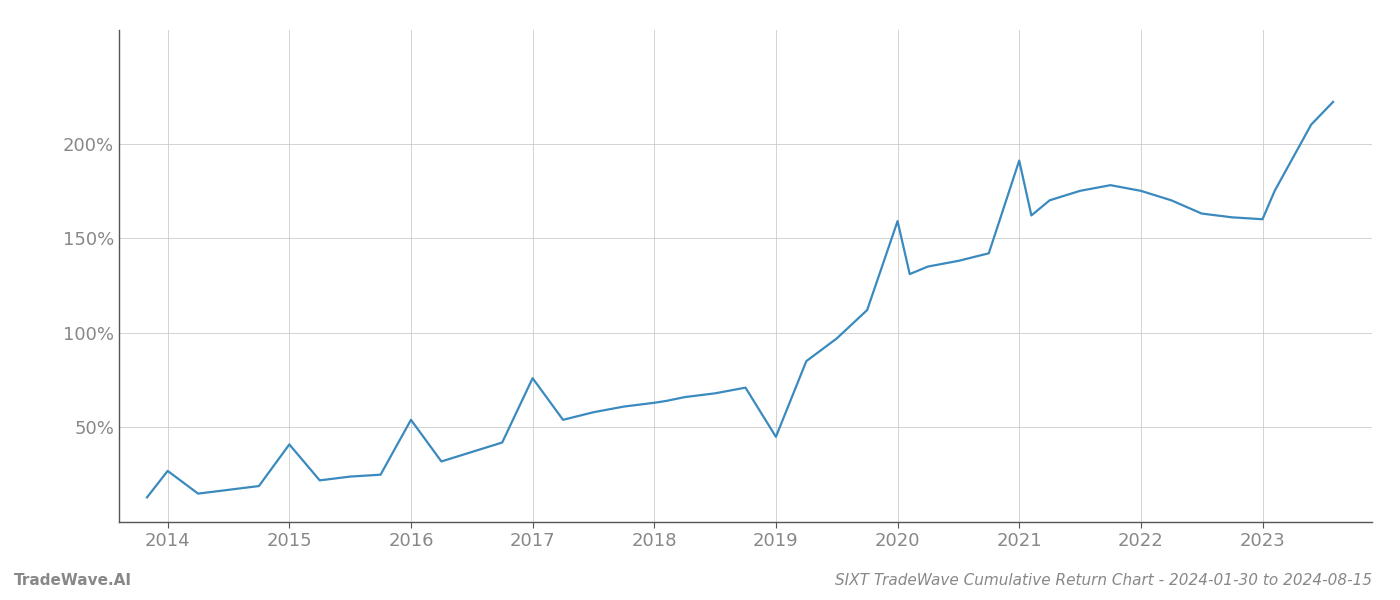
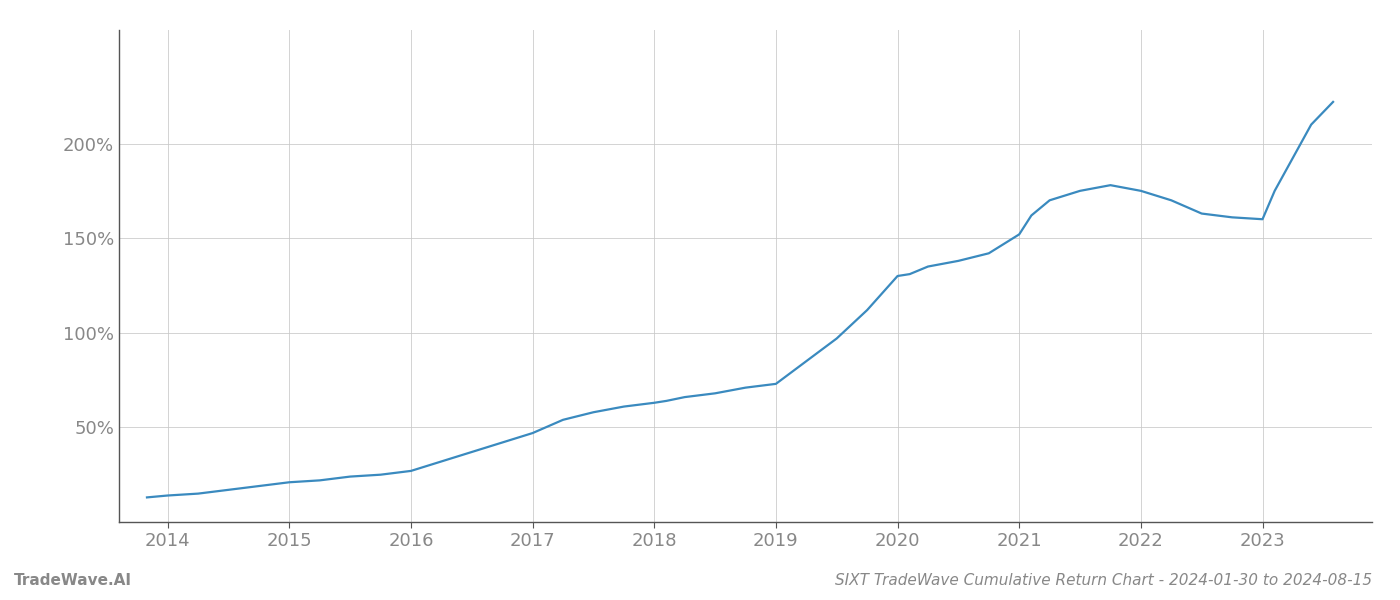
2014: 27% -> 14%
2015: 41% -> 21%
2016: 54% -> 27%
2017: 76% -> 47%
2019: 45% -> 73%
2020: 159% -> 130%
2021: 191% -> 152%
